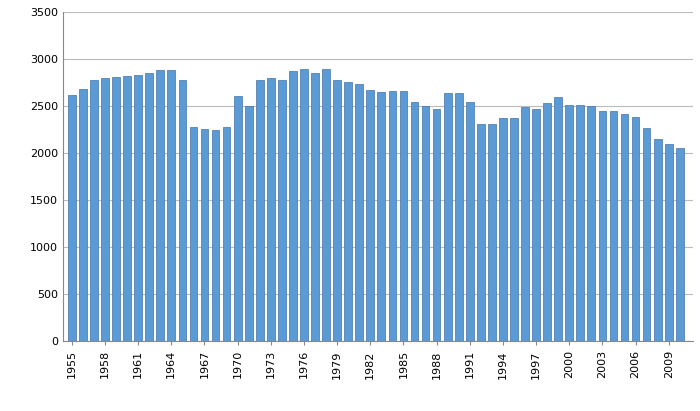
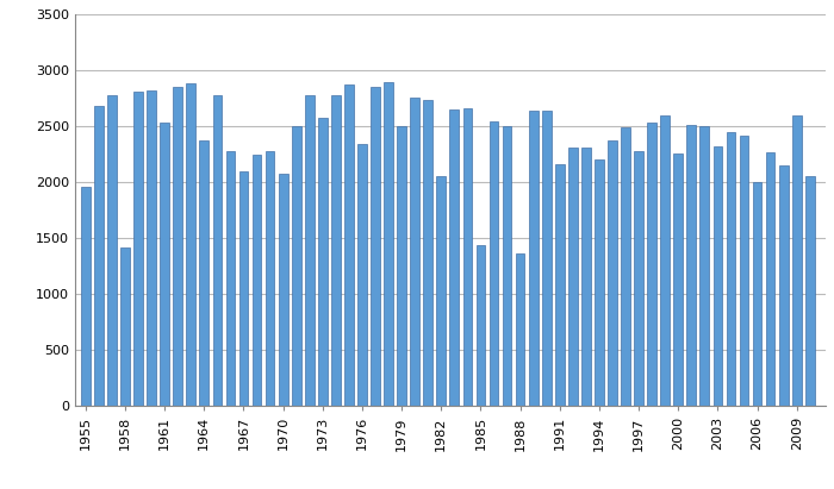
1955: 2620 -> 1960
1958: 2800 -> 1420
1961: 2830 -> 2540
1964: 2890 -> 2380
1967: 2260 -> 2100
1970: 2610 -> 2080
1973: 2800 -> 2580
1976: 2900 -> 2340
1979: 2780 -> 2500
1982: 2670 -> 2060
1985: 2660 -> 1440
1988: 2470 -> 1360
1991: 2550 -> 2160
1994: 2380 -> 2200
1997: 2470 -> 2280
2000: 2510 -> 2260
2003: 2450 -> 2320
2006: 2390 -> 2000
2009: 2100 -> 2600
